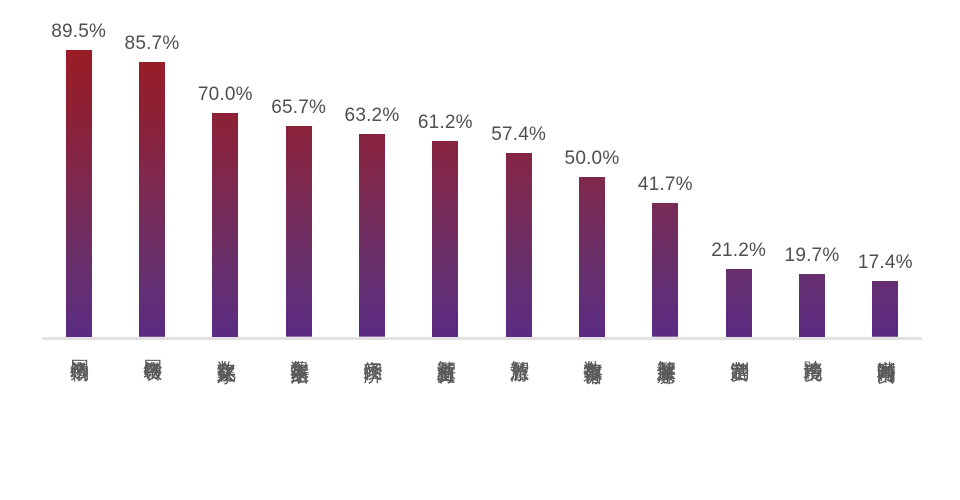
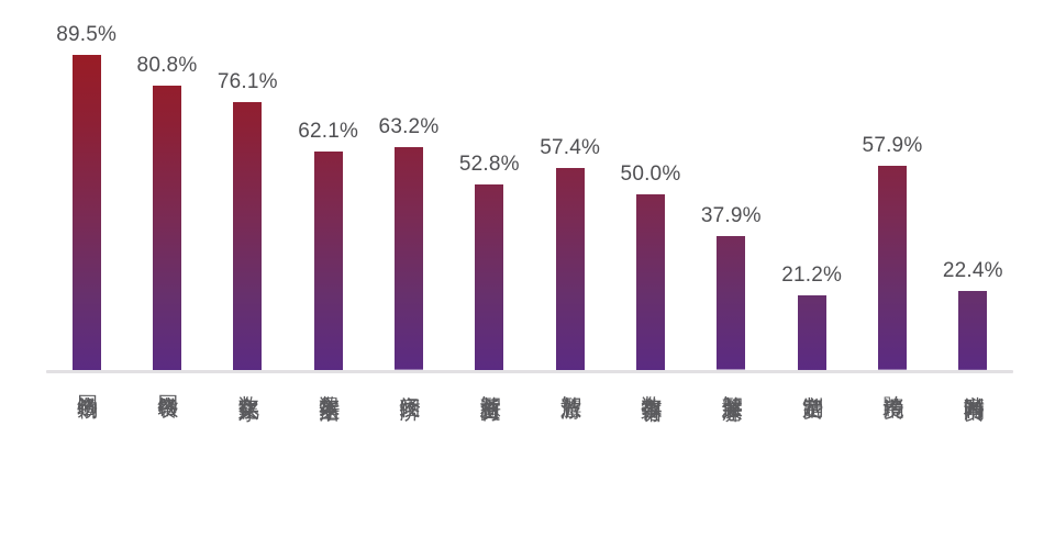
网络餐饮: 85.7% -> 80.8%
数字文化娱乐: 70.0% -> 76.1%
数字居家生活: 65.7% -> 62.1%
智慧交通出行: 61.2% -> 52.8%
智慧健康养老: 41.7% -> 37.9%
跨境消费: 19.7% -> 57.9%
高端时尚消费: 17.4% -> 22.4%
